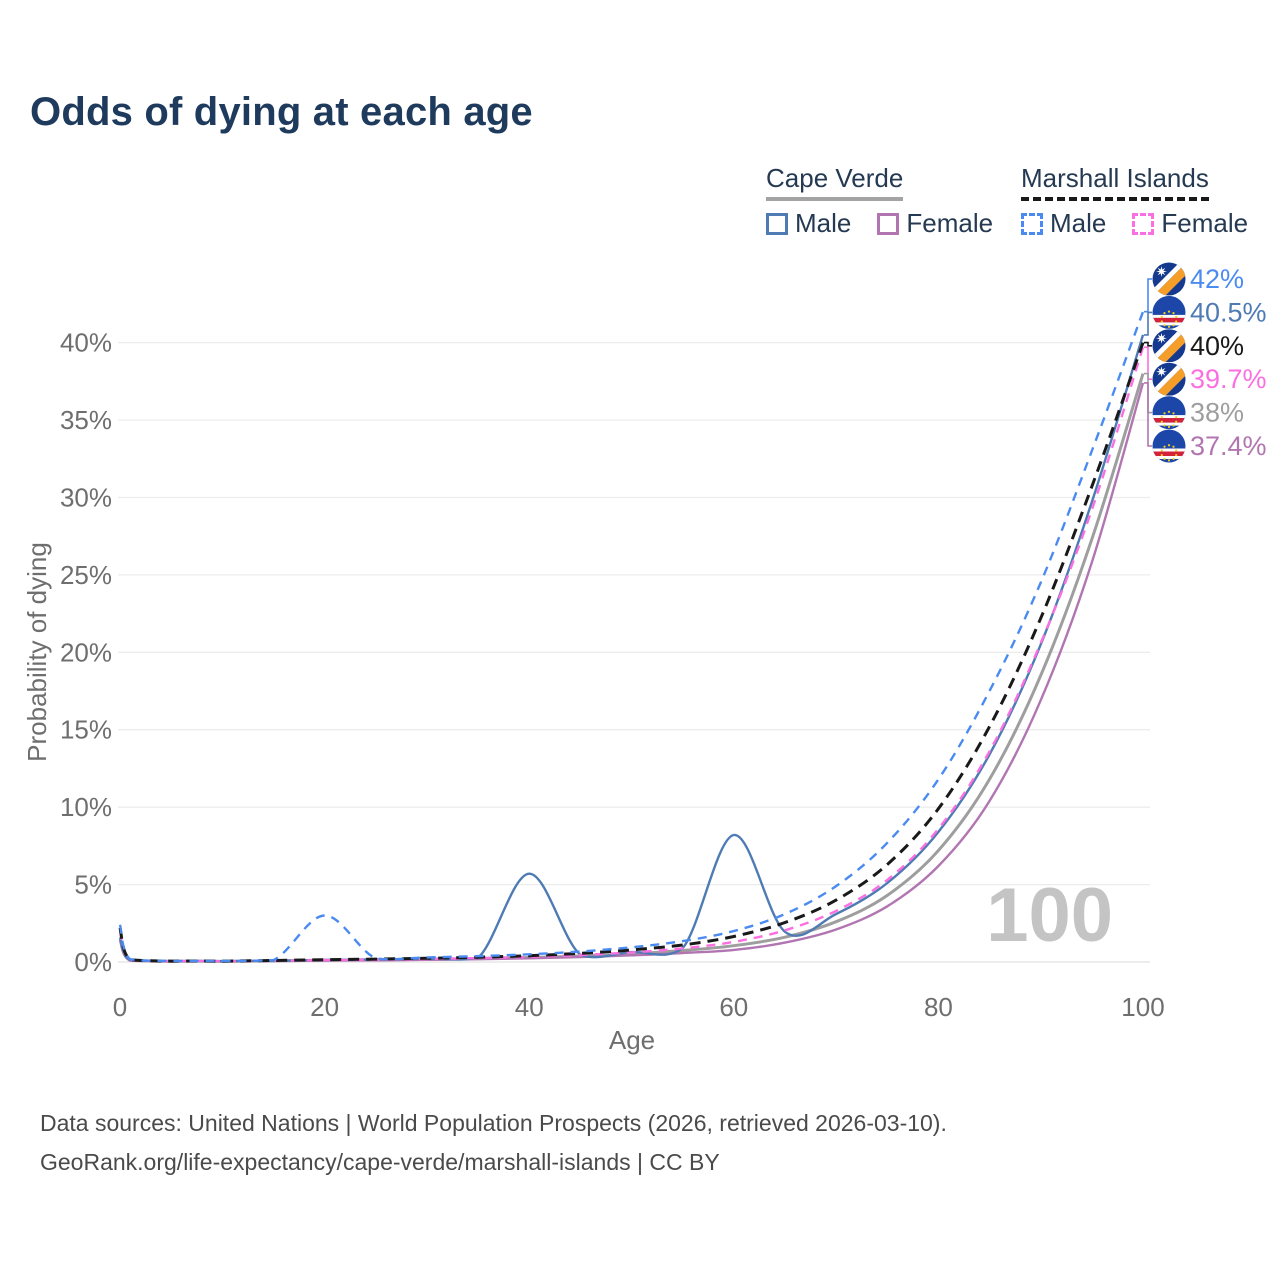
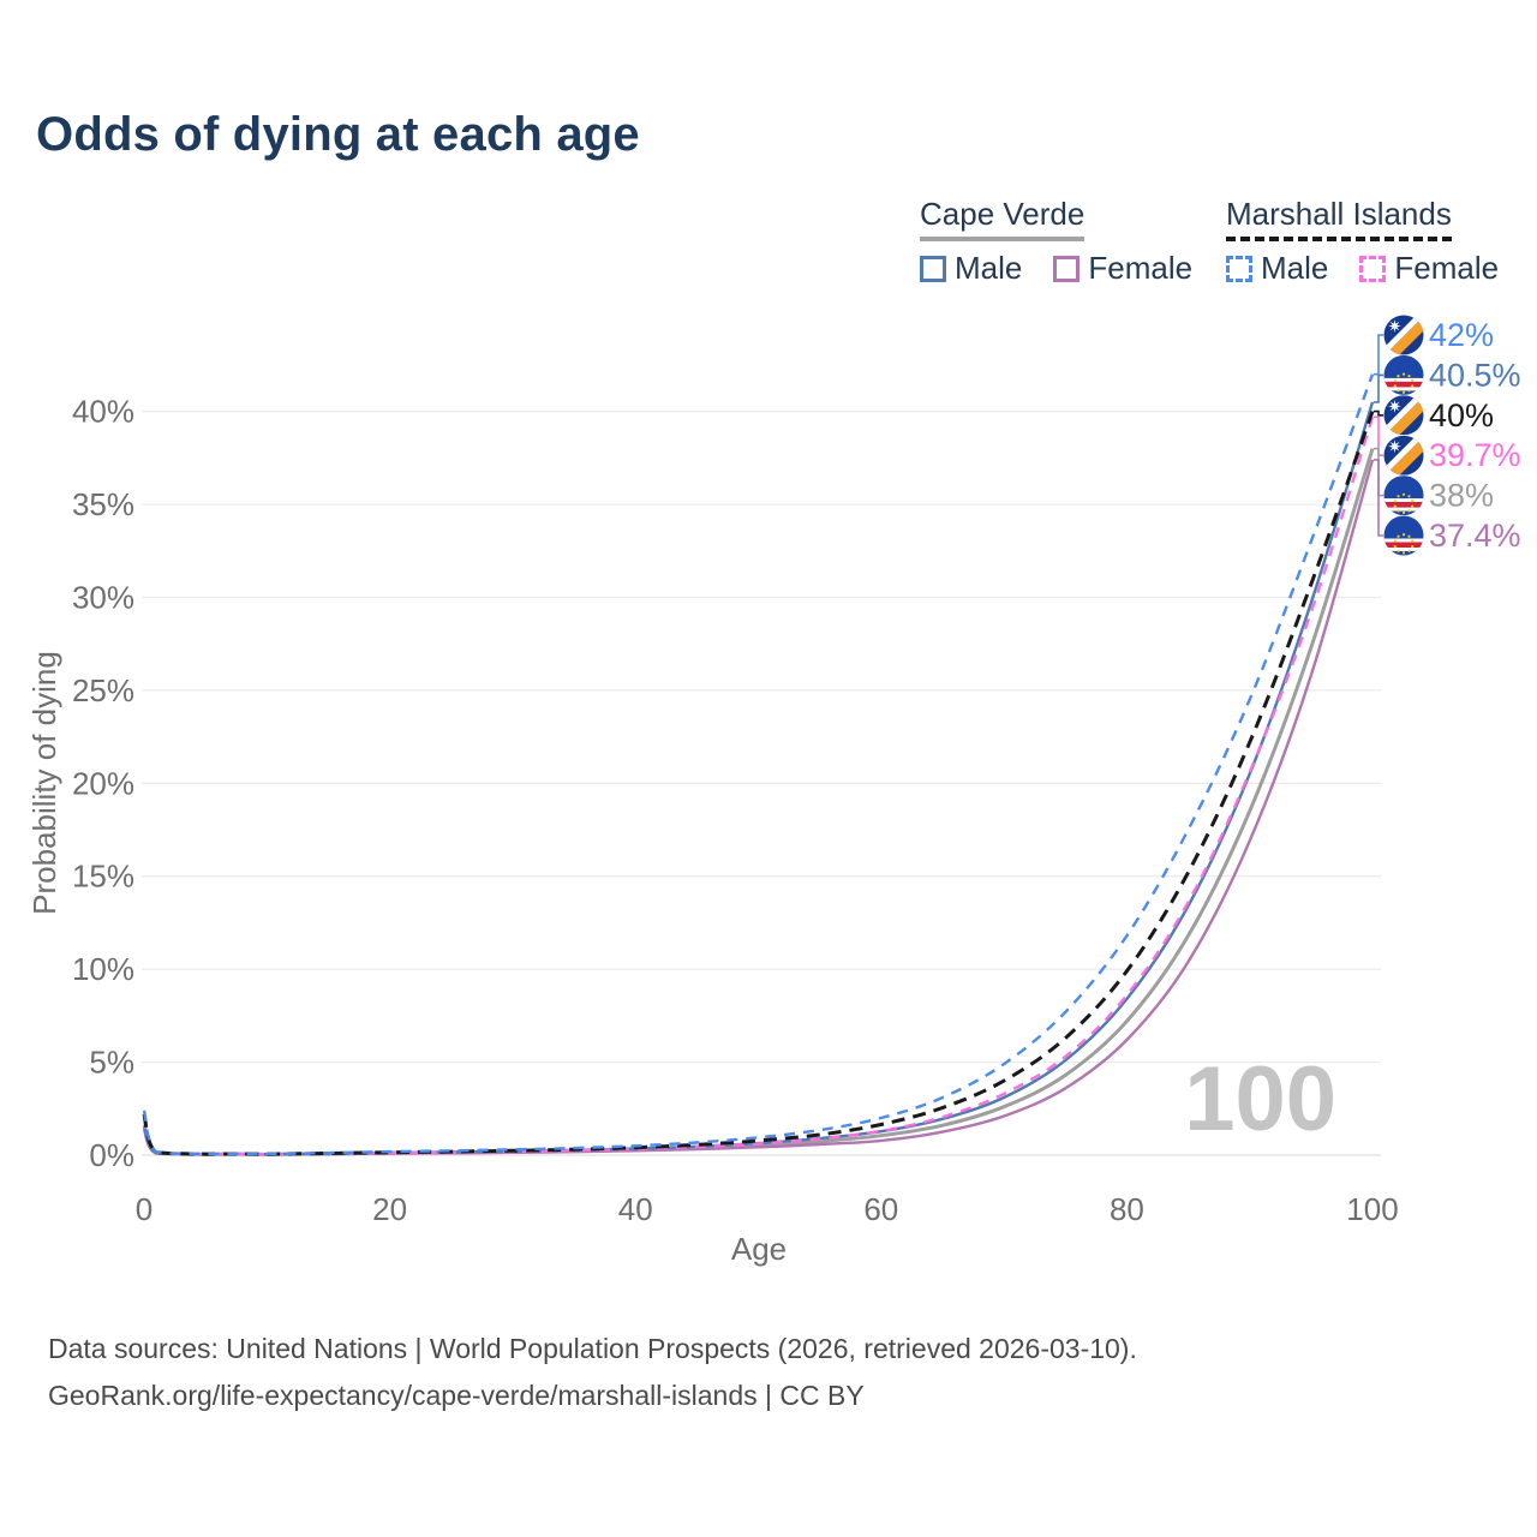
Marshall Islands Male/20: 3.0% -> 0.2%
Cape Verde Male/40: 5.7% -> 0.3%
Cape Verde Male/60: 8.2% -> 1.3%
